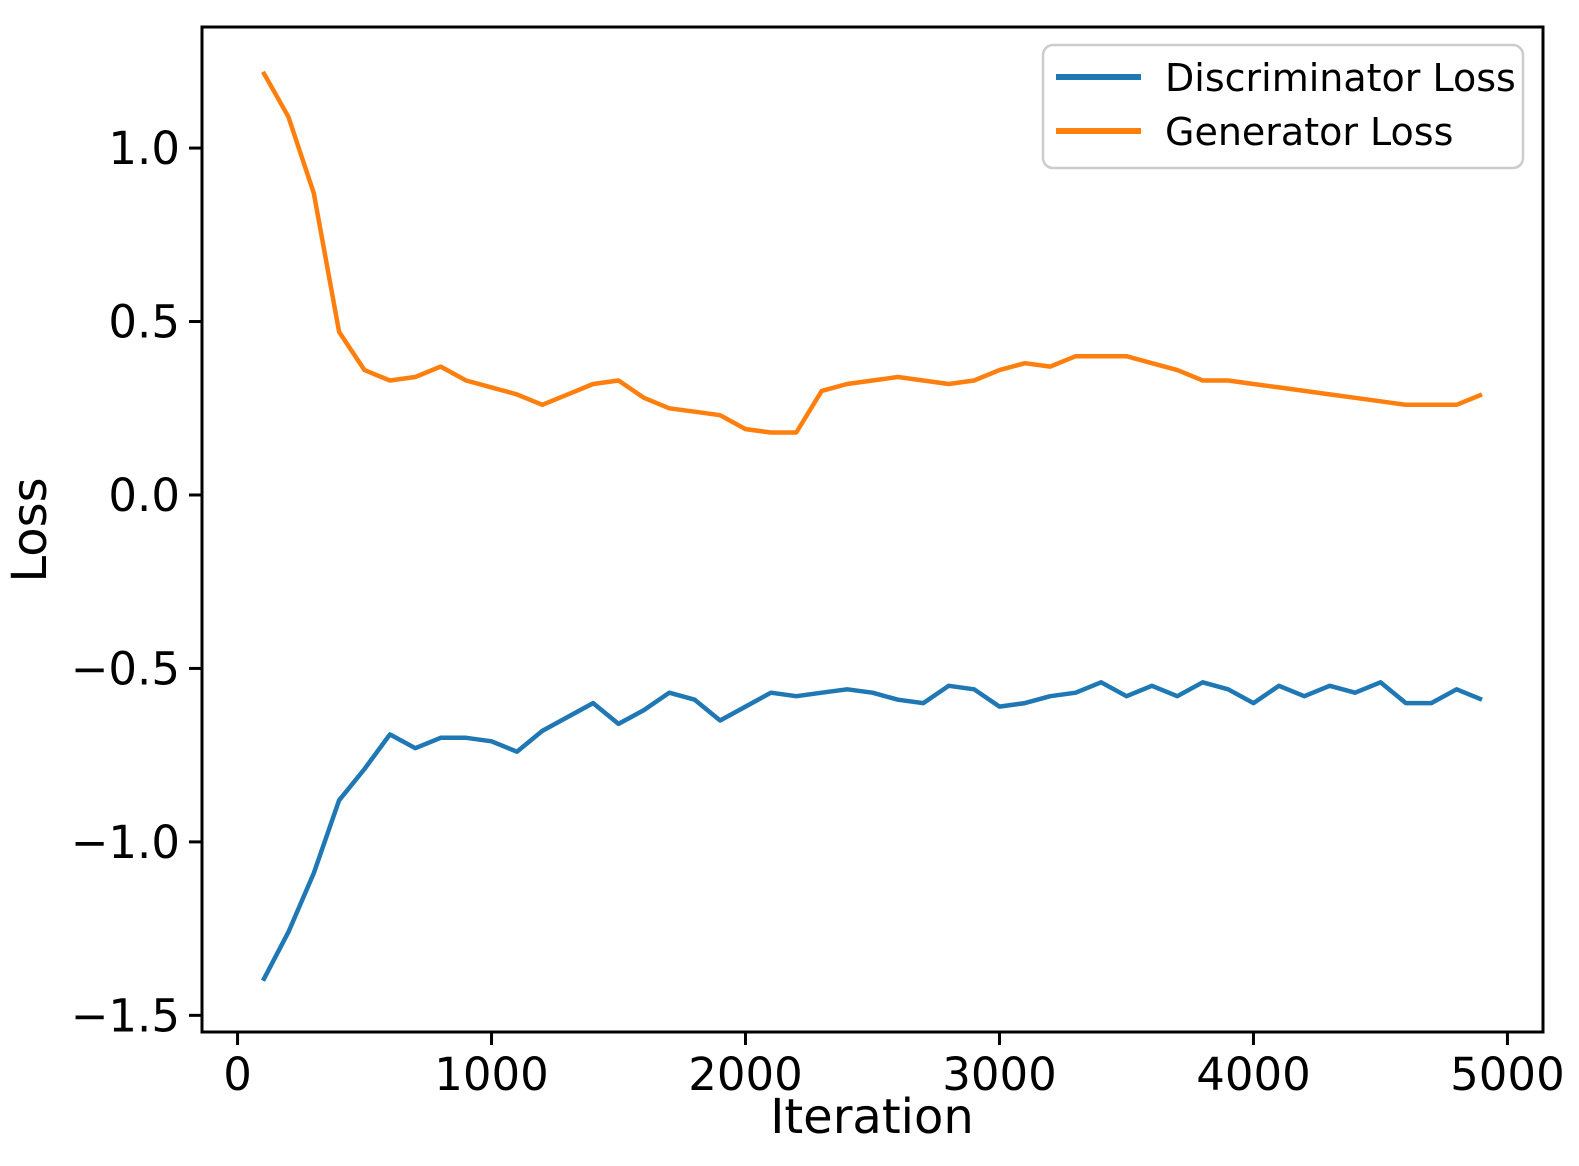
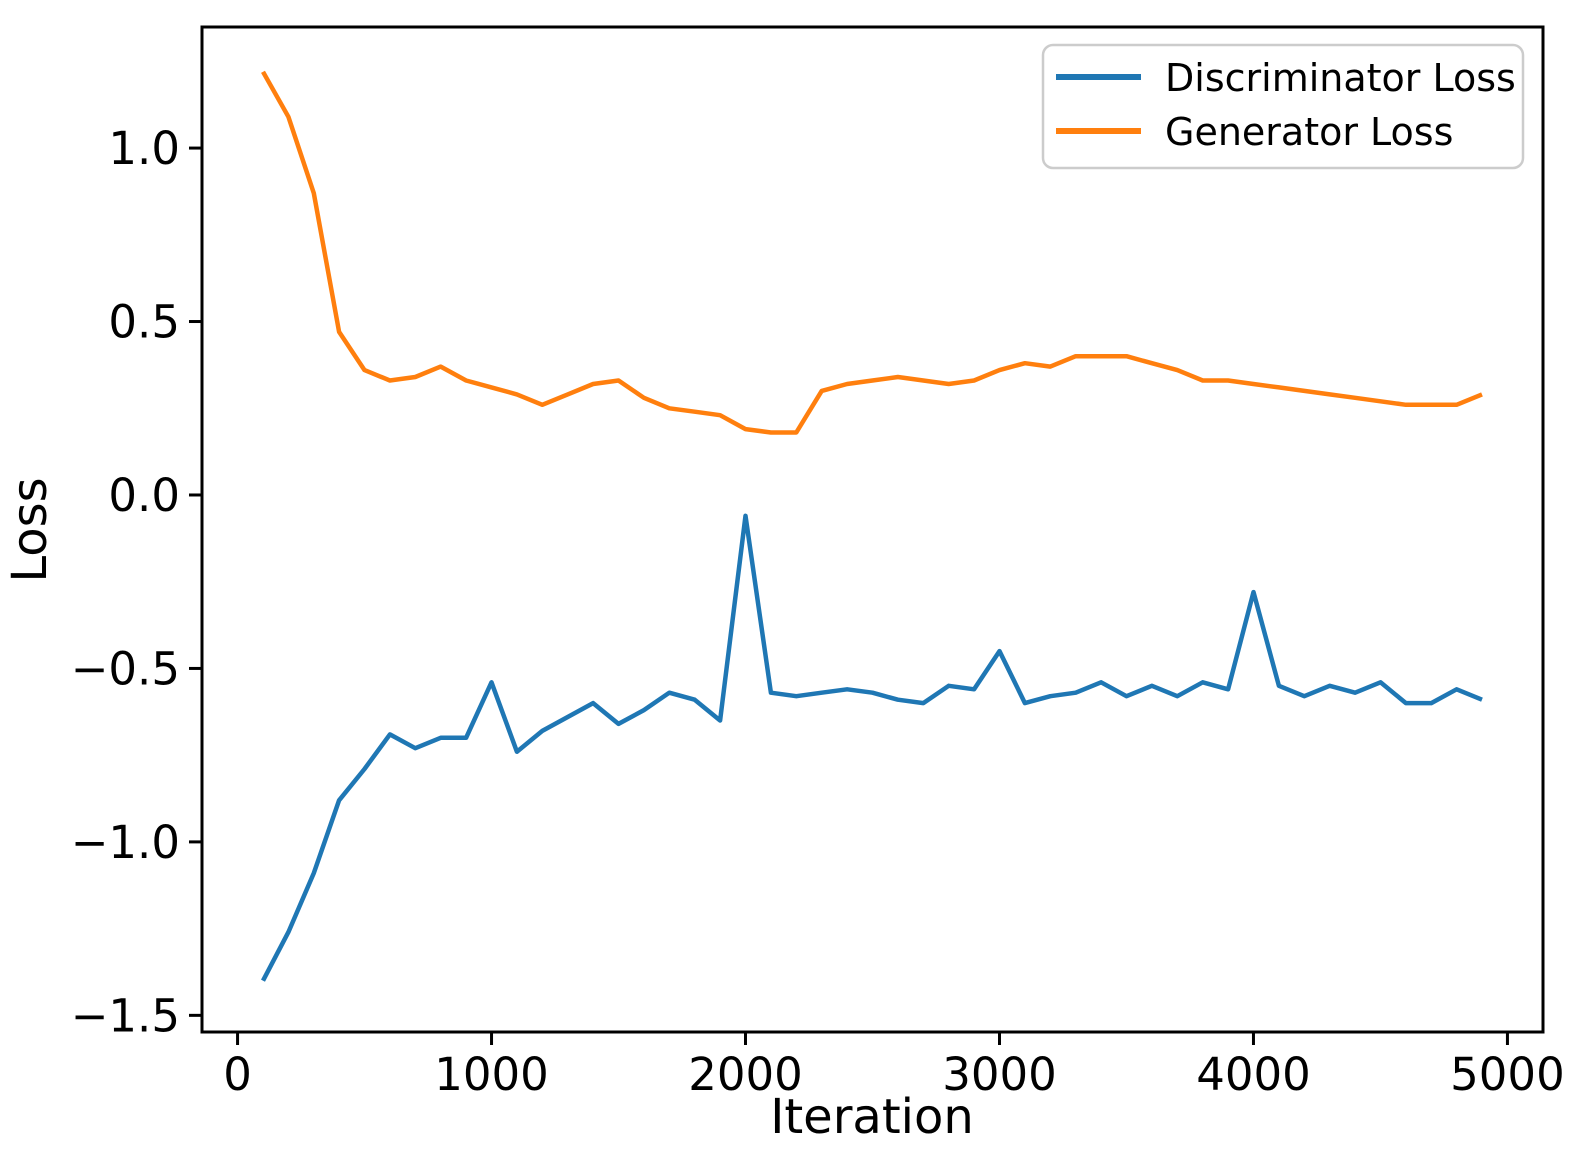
Discriminator Loss/1000: -0.71 -> -0.54
Discriminator Loss/2000: -0.61 -> -0.06
Discriminator Loss/3000: -0.61 -> -0.45
Discriminator Loss/4000: -0.60 -> -0.28
